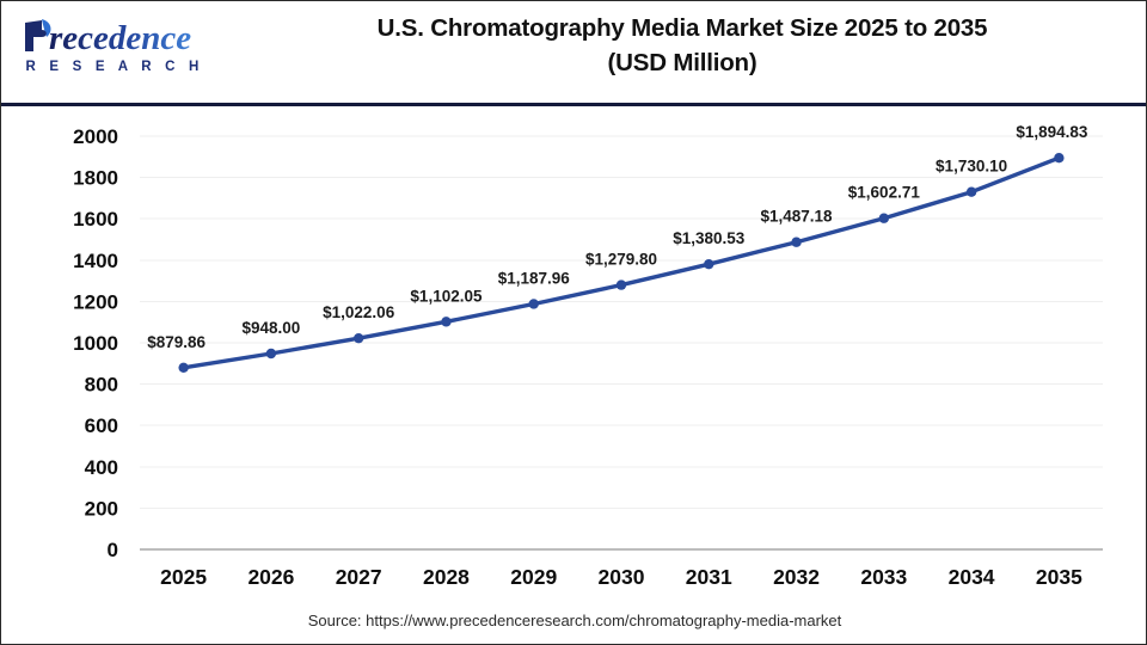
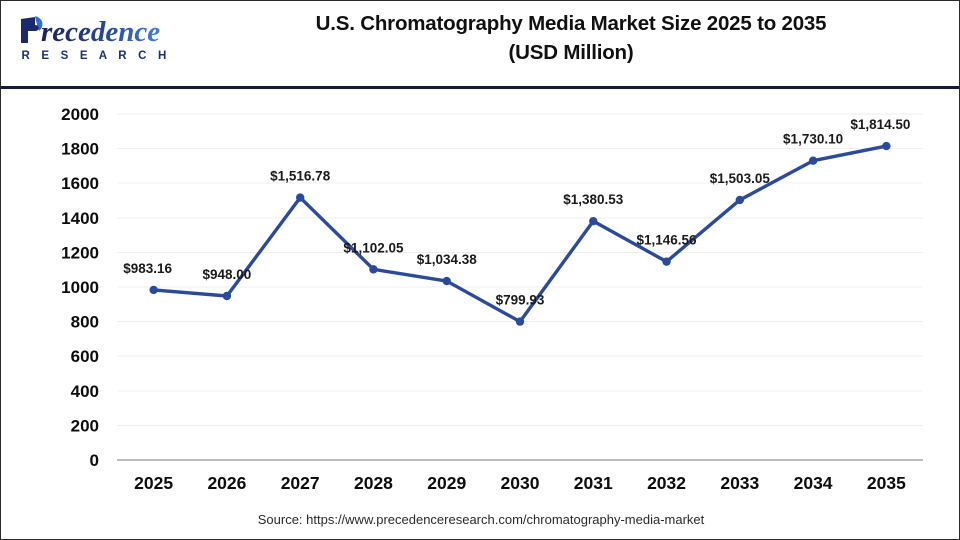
2025: $879.86 -> $983.16
2027: $1,022.06 -> $1,516.78
2029: $1,187.96 -> $1,034.38
2030: $1,279.80 -> $799.93
2032: $1,487.18 -> $1,146.56
2033: $1,602.71 -> $1,503.05
2035: $1,894.83 -> $1,814.50
